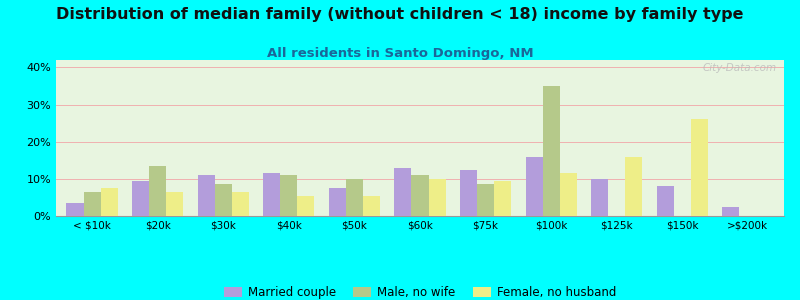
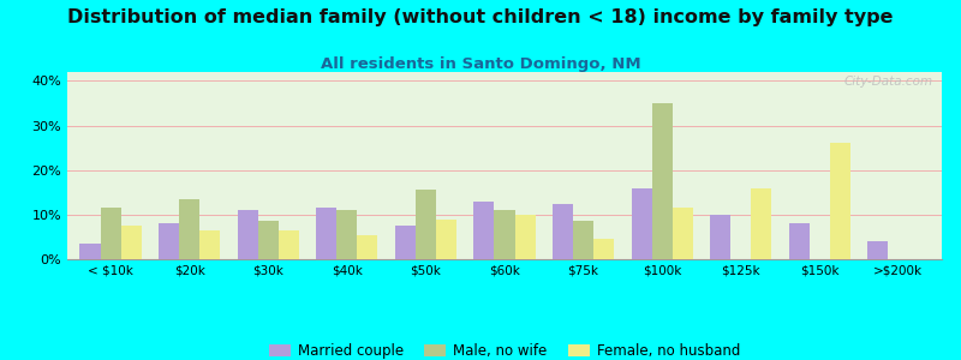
Male, no wife/< $10k: 6.5% -> 11.5%
Married couple/$20k: 9.5% -> 8.0%
Male, no wife/$50k: 10.0% -> 15.5%
Female, no husband/$50k: 5.5% -> 9.0%
Female, no husband/$75k: 9.5% -> 4.5%
Married couple/>$200k: 2.5% -> 4.0%
